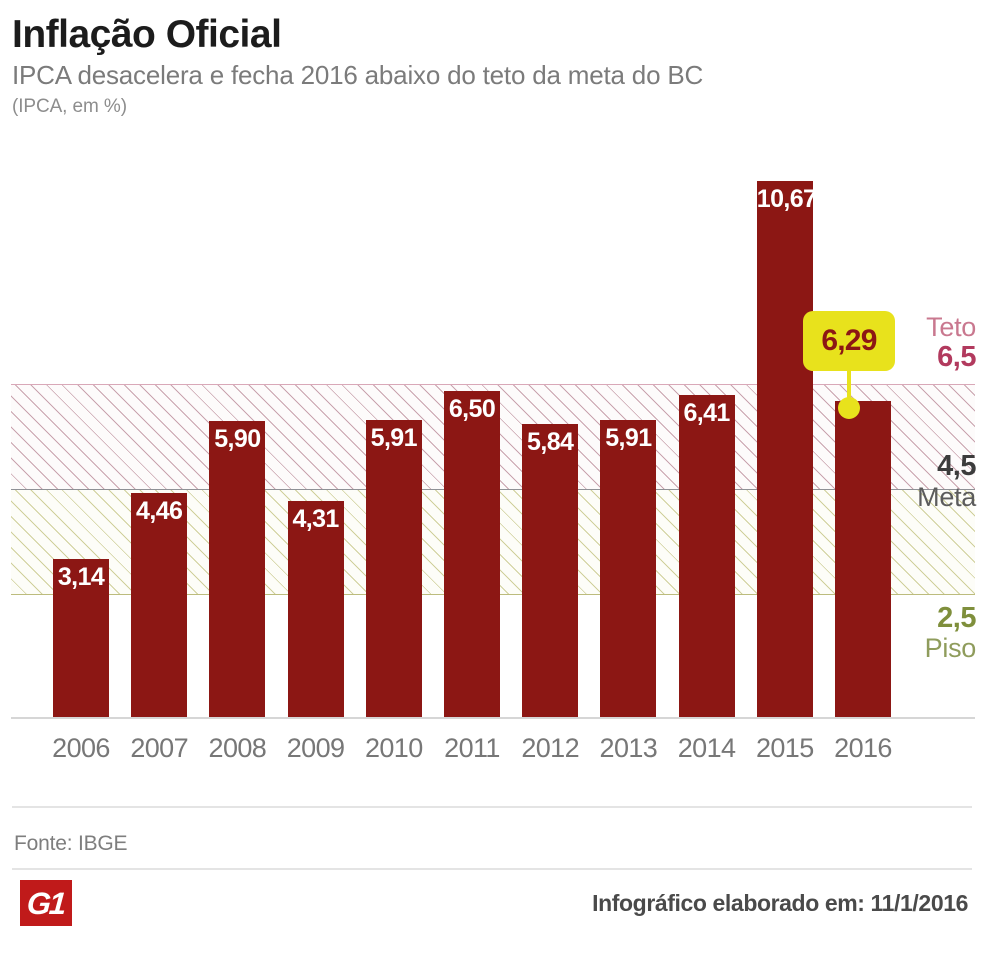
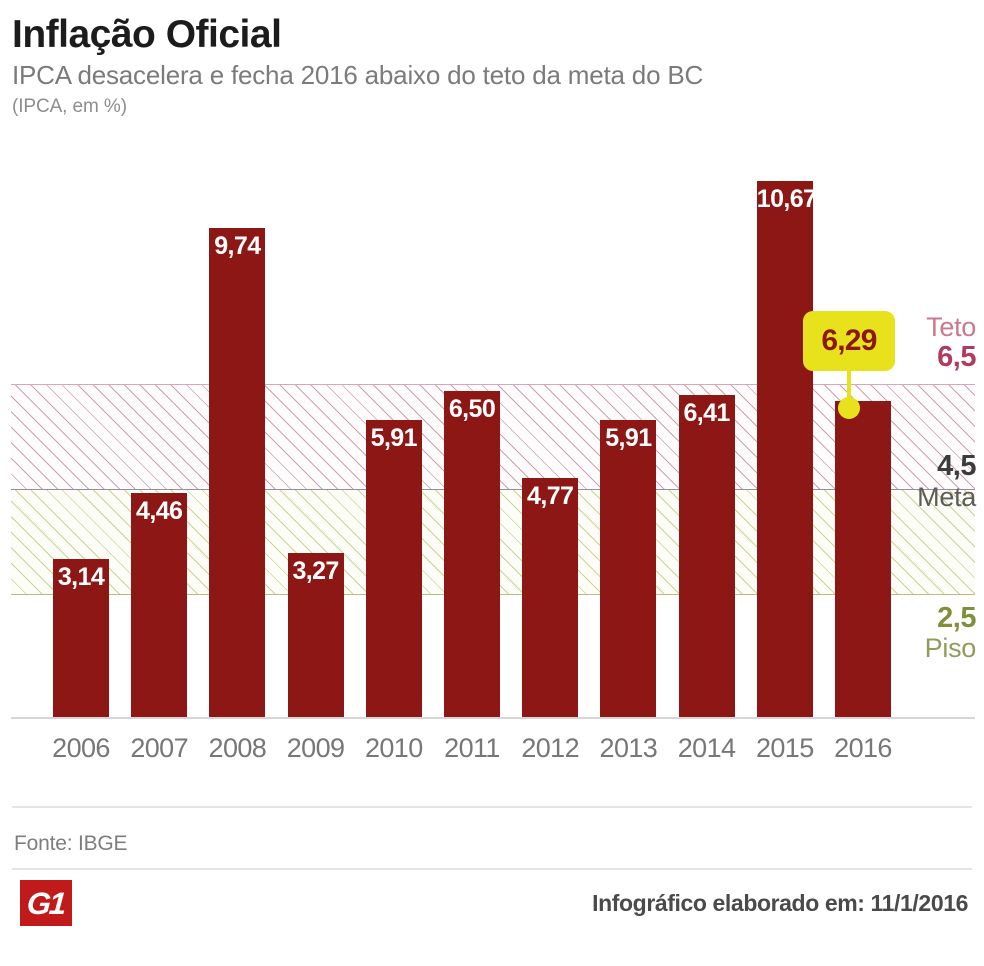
2008: 5,90 -> 9,74
2009: 4,31 -> 3,27
2012: 5,84 -> 4,77
